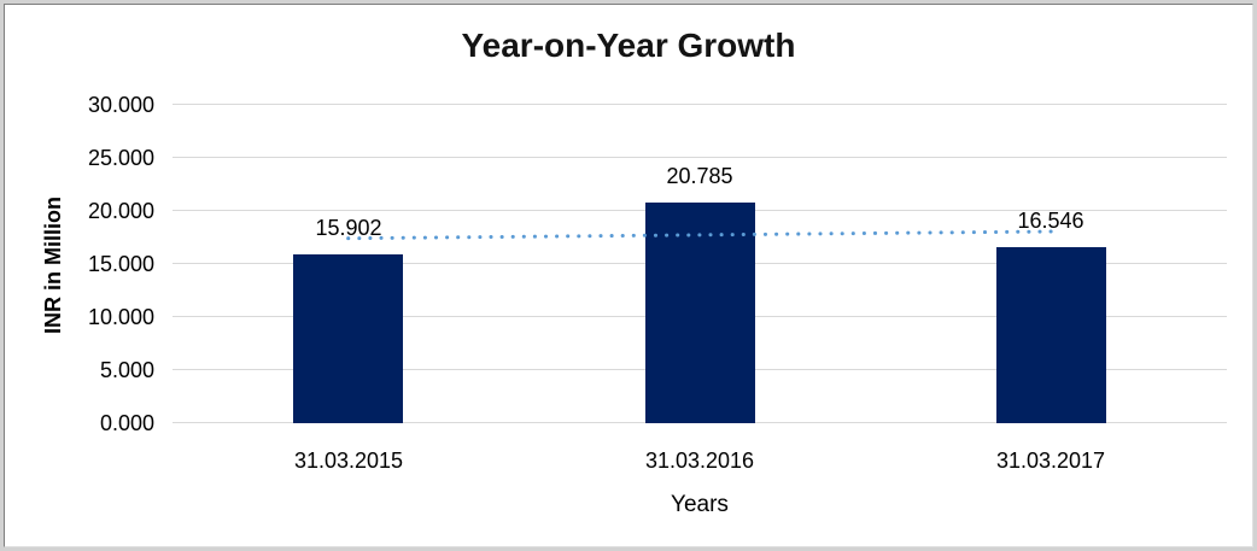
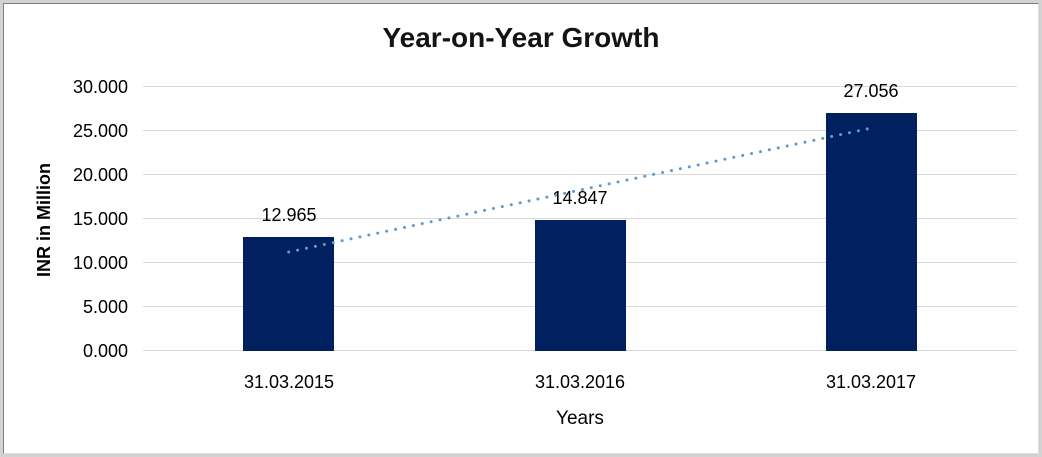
31.03.2015: 15.902 -> 12.965
31.03.2016: 20.785 -> 14.847
31.03.2017: 16.546 -> 27.056
